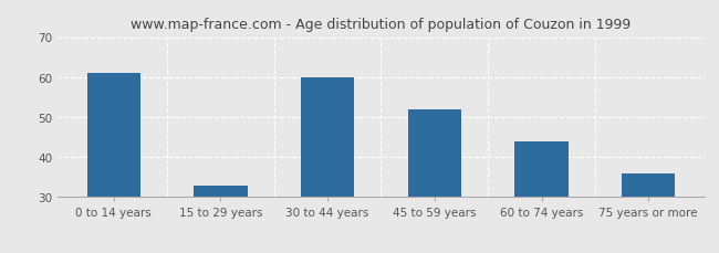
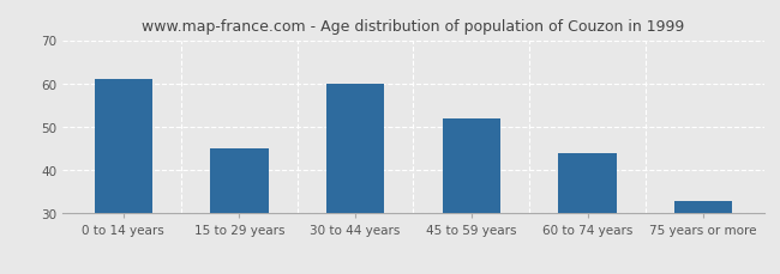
15 to 29 years: 33 -> 45
75 years or more: 36 -> 33
